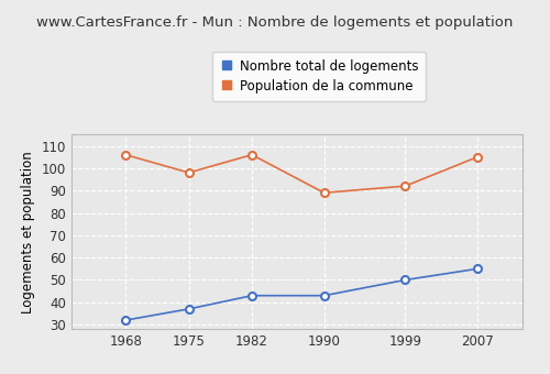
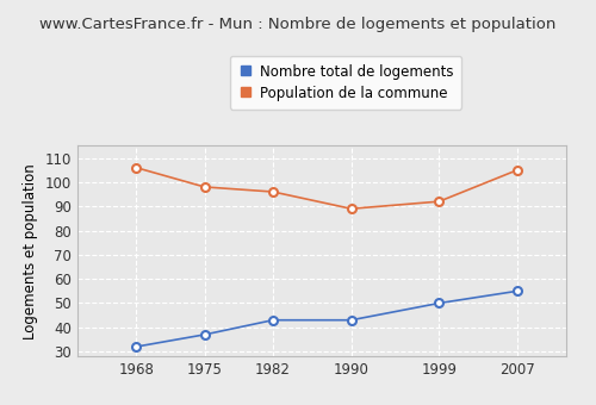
Population de la commune/1982: 106 -> 96
